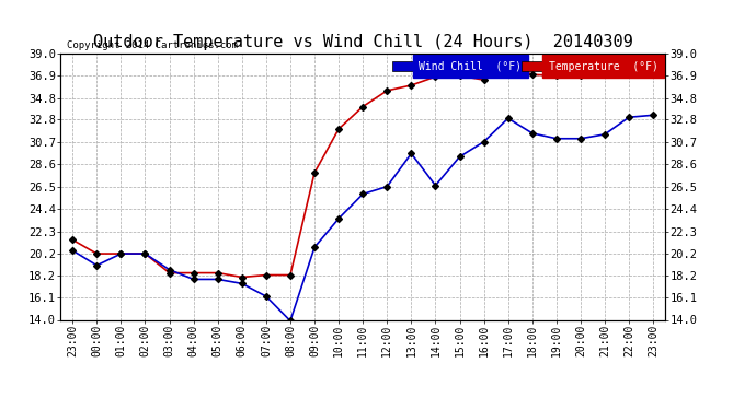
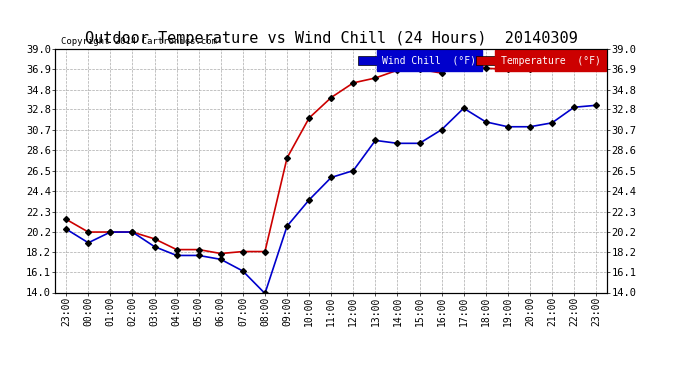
Temperature (°F)/03:00: 18.4 -> 19.5
Wind Chill (°F)/14:00: 26.6 -> 29.3
